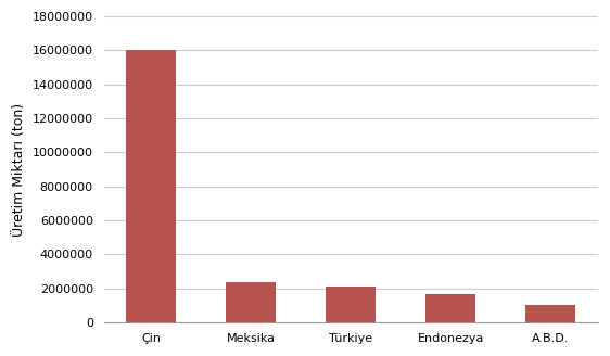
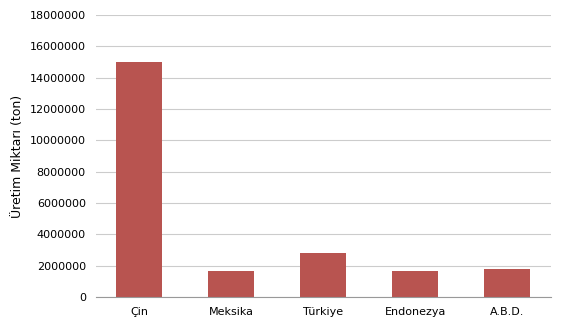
Çin: 16000000 -> 15000000
Meksika: 2400000 -> 1700000
Türkiye: 2100000 -> 2800000
A.B.D.: 1000000 -> 1800000
